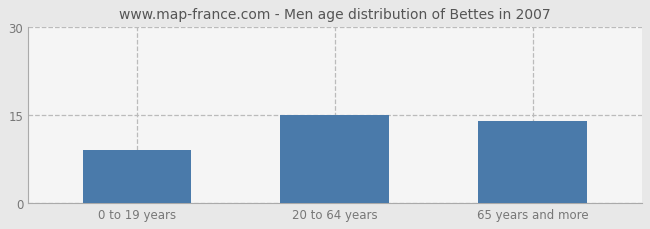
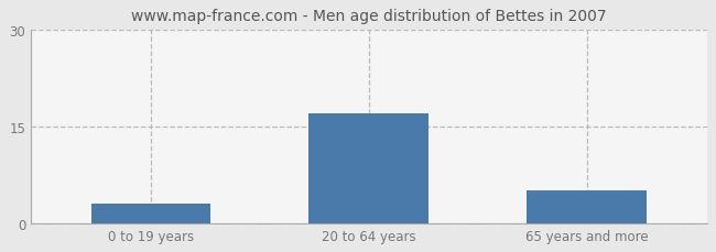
0 to 19 years: 9 -> 3
20 to 64 years: 15 -> 17
65 years and more: 14 -> 5
